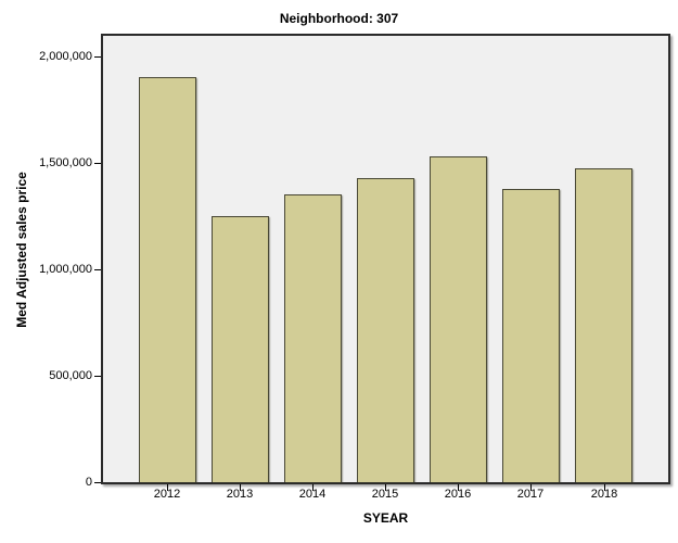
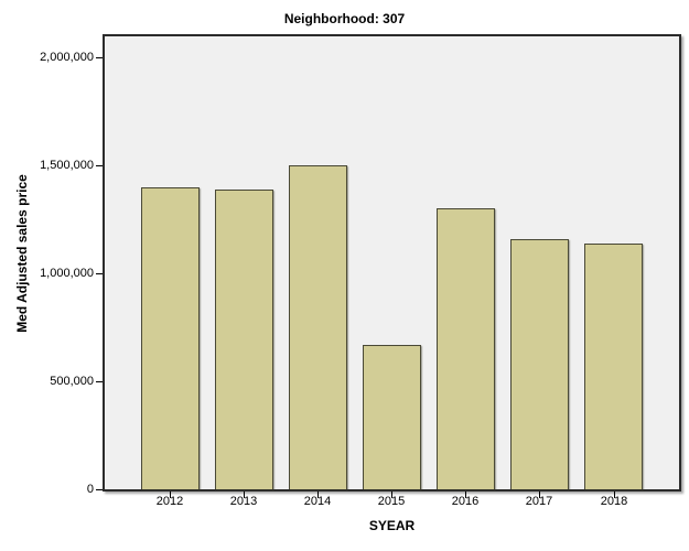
2012: 1900000 -> 1400000
2013: 1250000 -> 1390000
2014: 1350000 -> 1500000
2015: 1430000 -> 670000
2016: 1530000 -> 1300000
2017: 1380000 -> 1160000
2018: 1480000 -> 1140000
